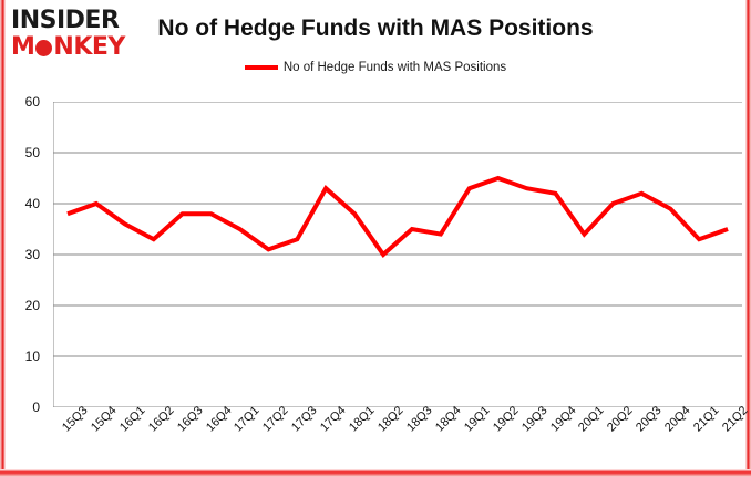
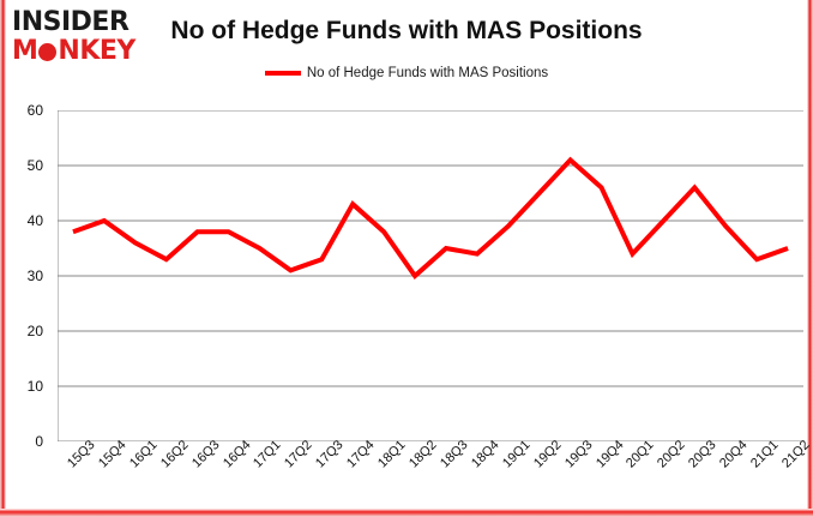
19Q1: 43 -> 39
19Q3: 43 -> 51
19Q4: 42 -> 46
20Q3: 42 -> 46
